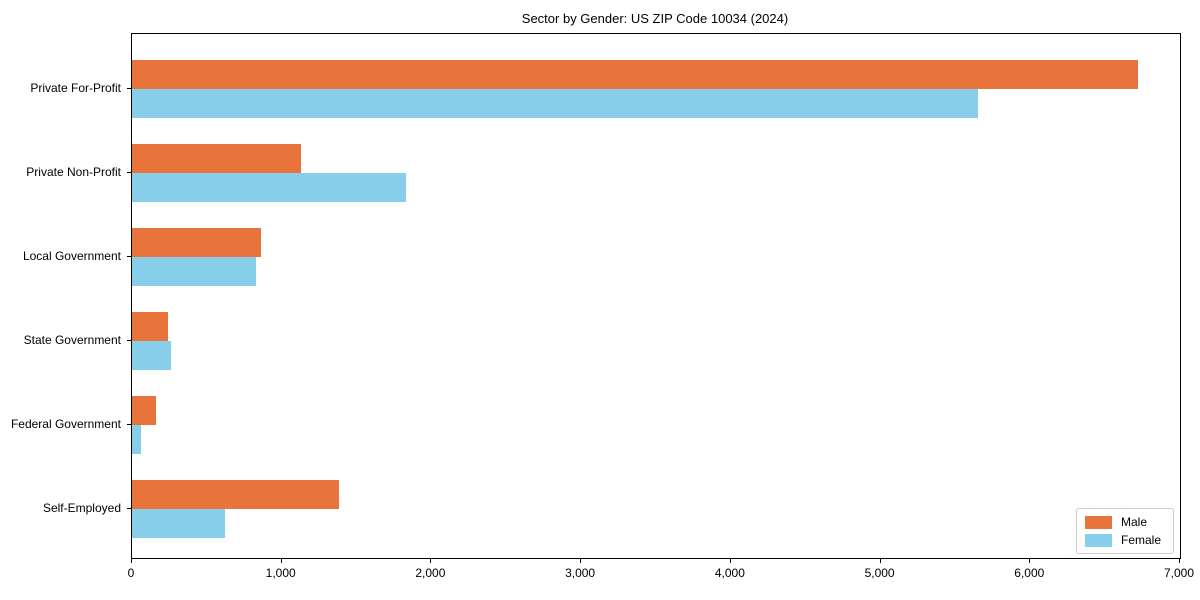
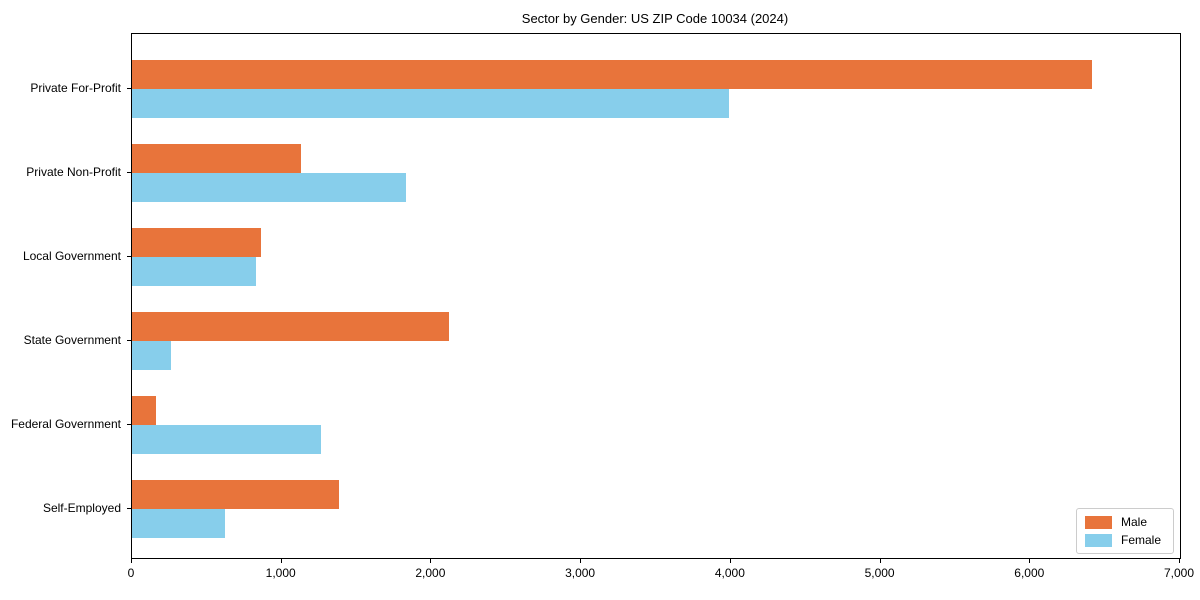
Male/Private For-Profit: 6720 -> 6410
Female/Private For-Profit: 5650 -> 3990
Male/State Government: 240 -> 2120
Female/Federal Government: 60 -> 1260
